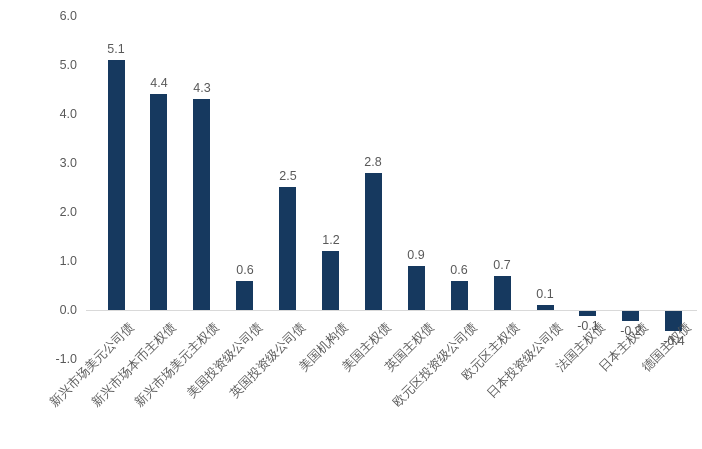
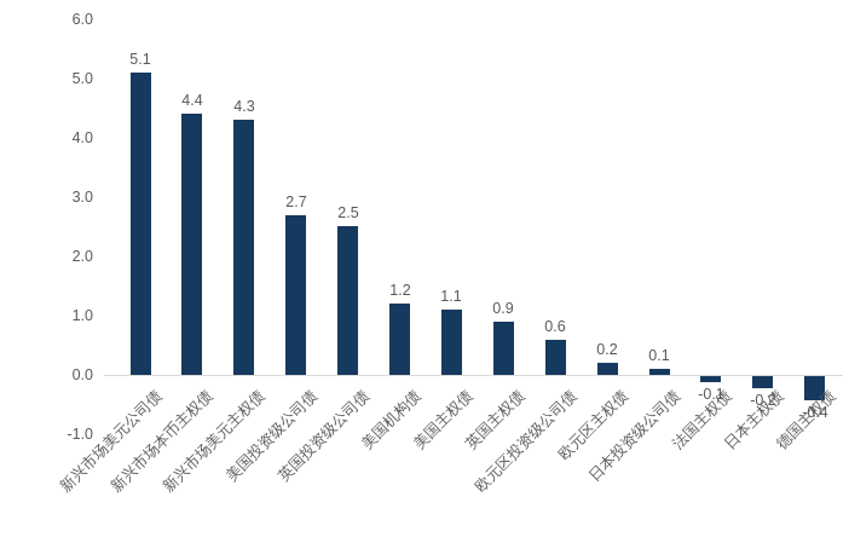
美国投资级公司债: 0.6 -> 2.7
美国主权债: 2.8 -> 1.1
欧元区主权债: 0.7 -> 0.2
